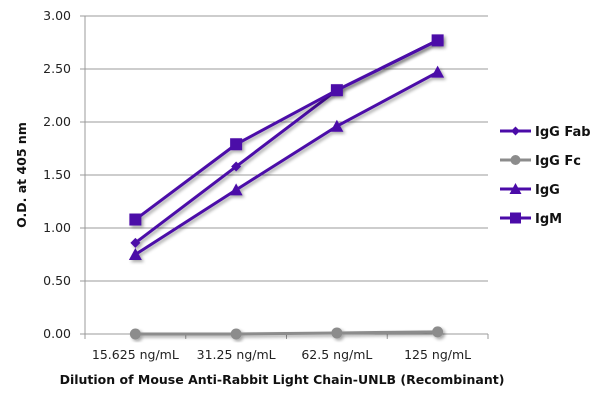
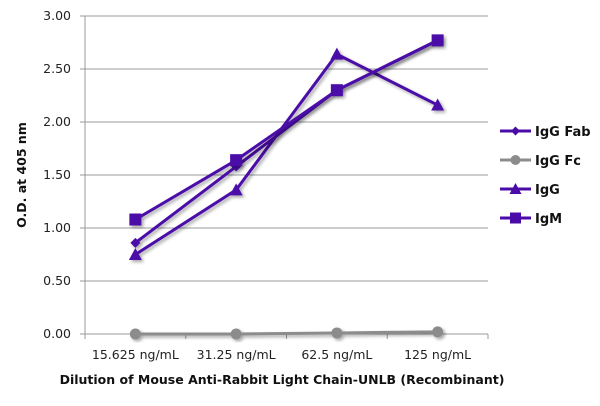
IgM/31.25 ng/mL: 1.79 -> 1.64
IgG/62.5 ng/mL: 1.96 -> 2.64
IgG/125 ng/mL: 2.47 -> 2.16
